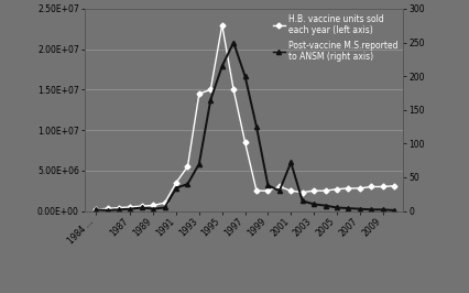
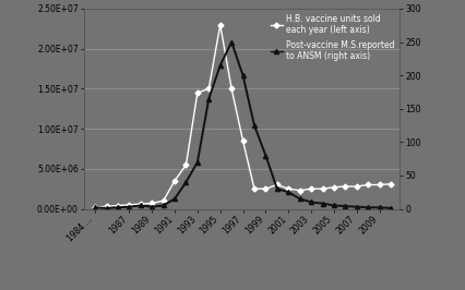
Post-vaccine M.S.reported to ANSM (right axis)/1991: 34 -> 15
Post-vaccine M.S.reported to ANSM (right axis)/1999: 38 -> 80
Post-vaccine M.S.reported to ANSM (right axis)/2001: 72 -> 25
